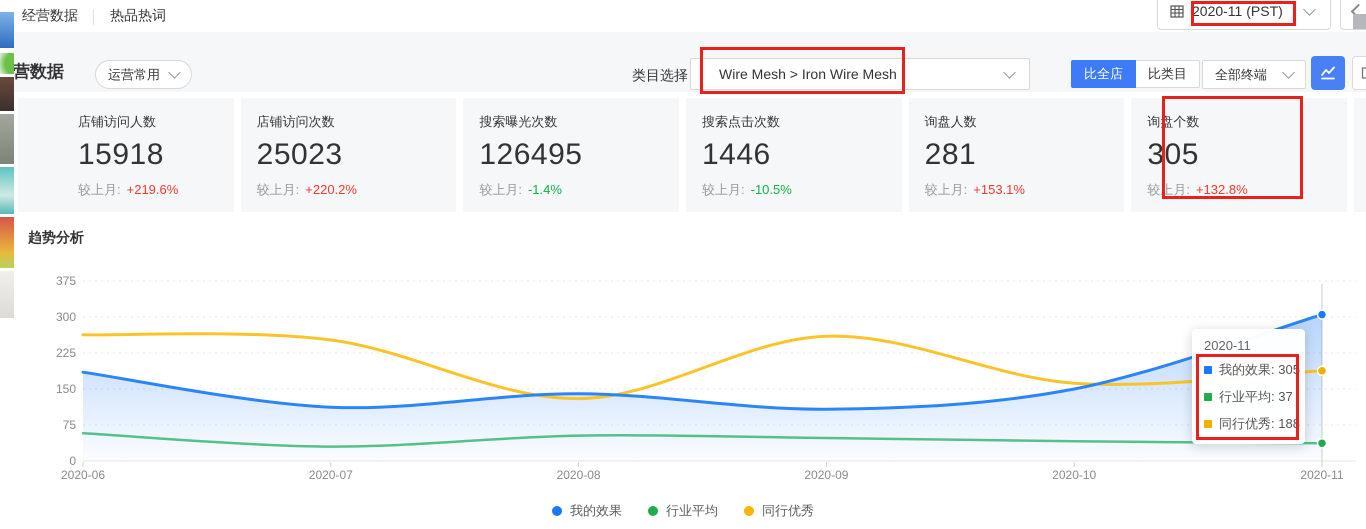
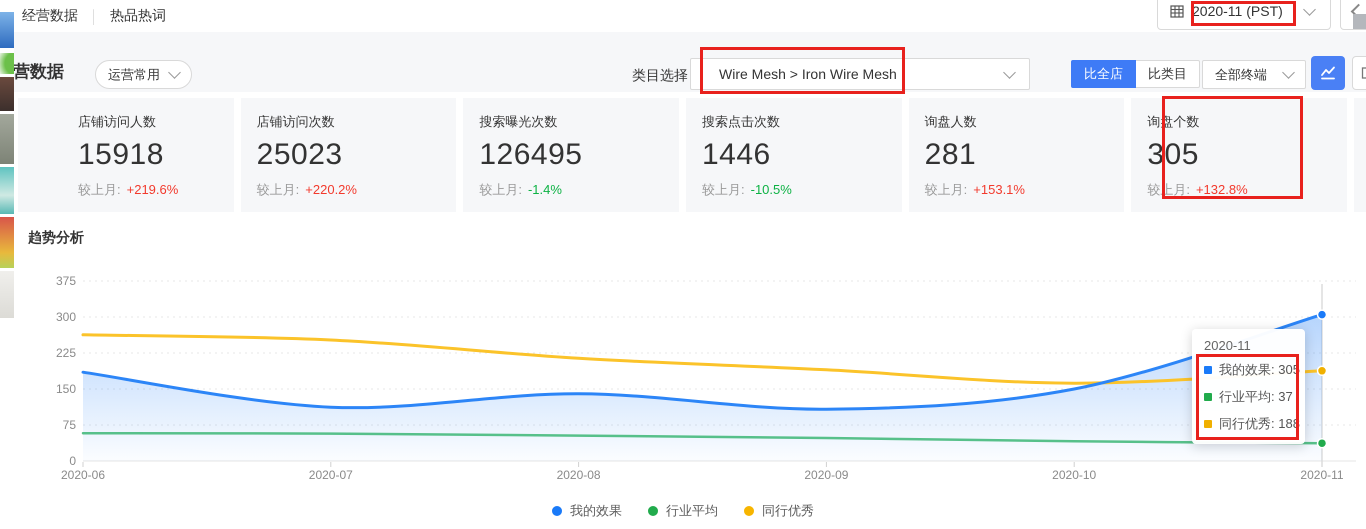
行业平均/2020-07: 30 -> 60
同行优秀/2020-08: 130 -> 210
同行优秀/2020-09: 260 -> 190
